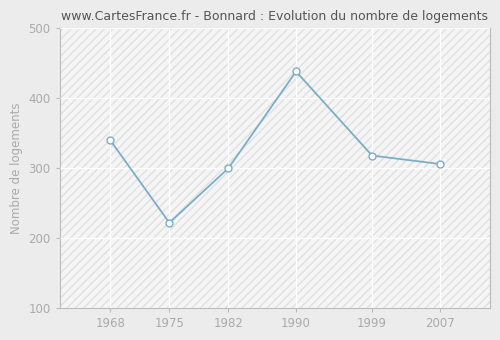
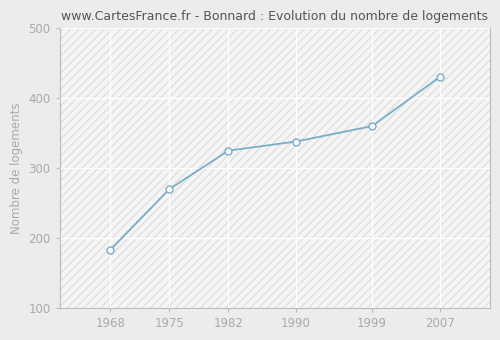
1968: 340 -> 183
1975: 222 -> 270
1982: 300 -> 325
1990: 438 -> 338
1999: 318 -> 360
2007: 306 -> 430
